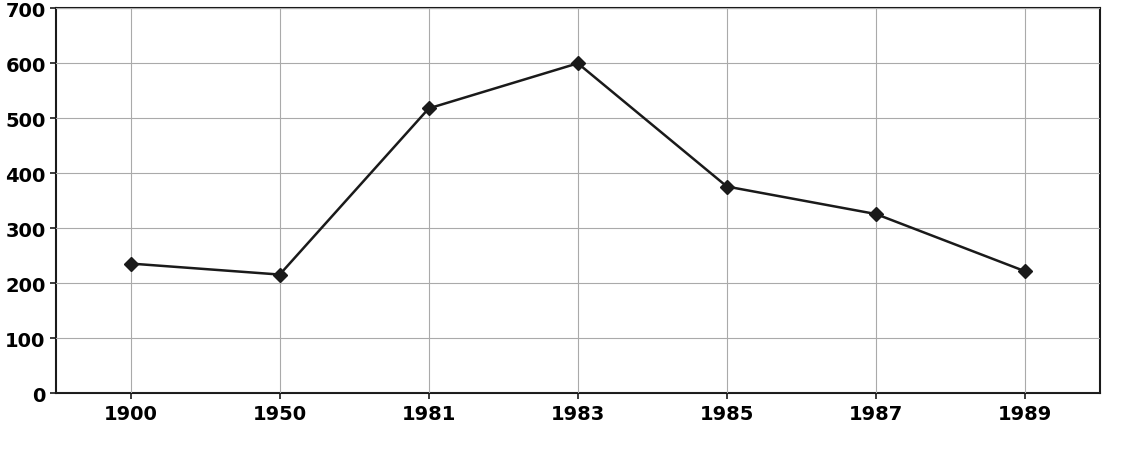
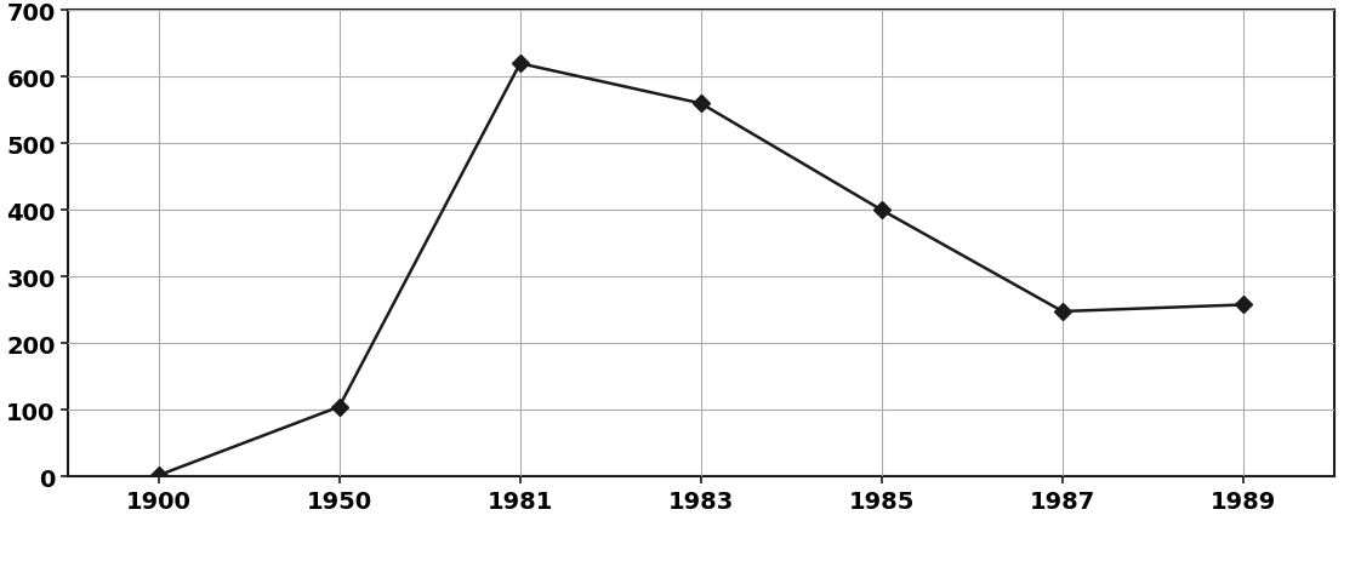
1900: 236 -> 2
1950: 216 -> 105
1981: 518 -> 620
1983: 600 -> 560
1985: 376 -> 400
1987: 326 -> 248
1989: 222 -> 258
